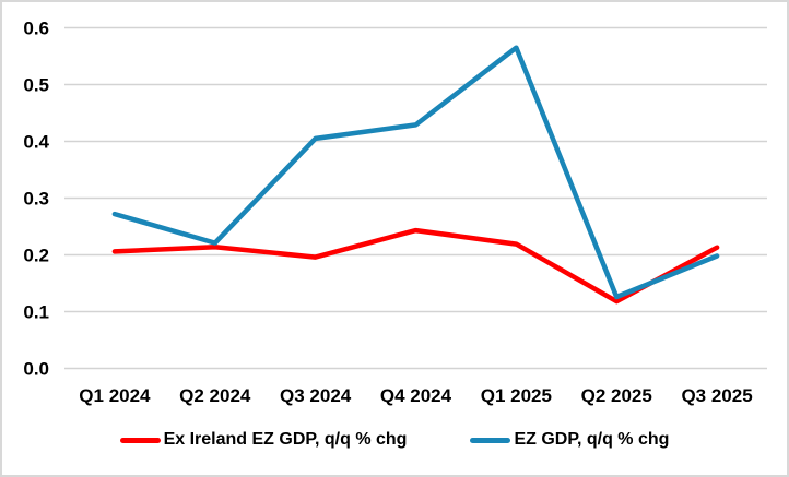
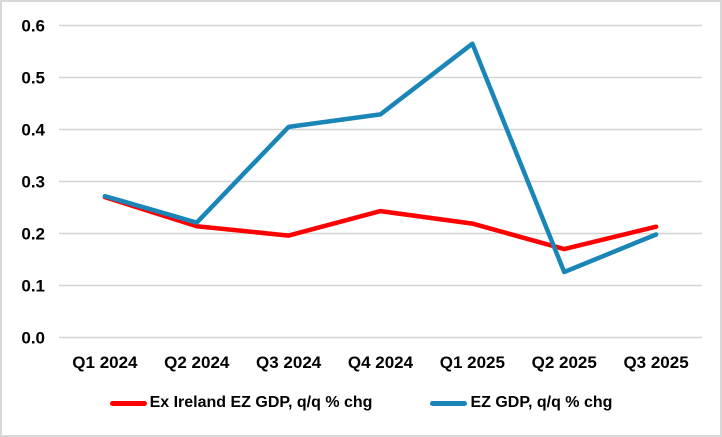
Ex Ireland EZ GDP, q/q % chg/Q1 2024: 0.21 -> 0.27
Ex Ireland EZ GDP, q/q % chg/Q2 2025: 0.12 -> 0.17
